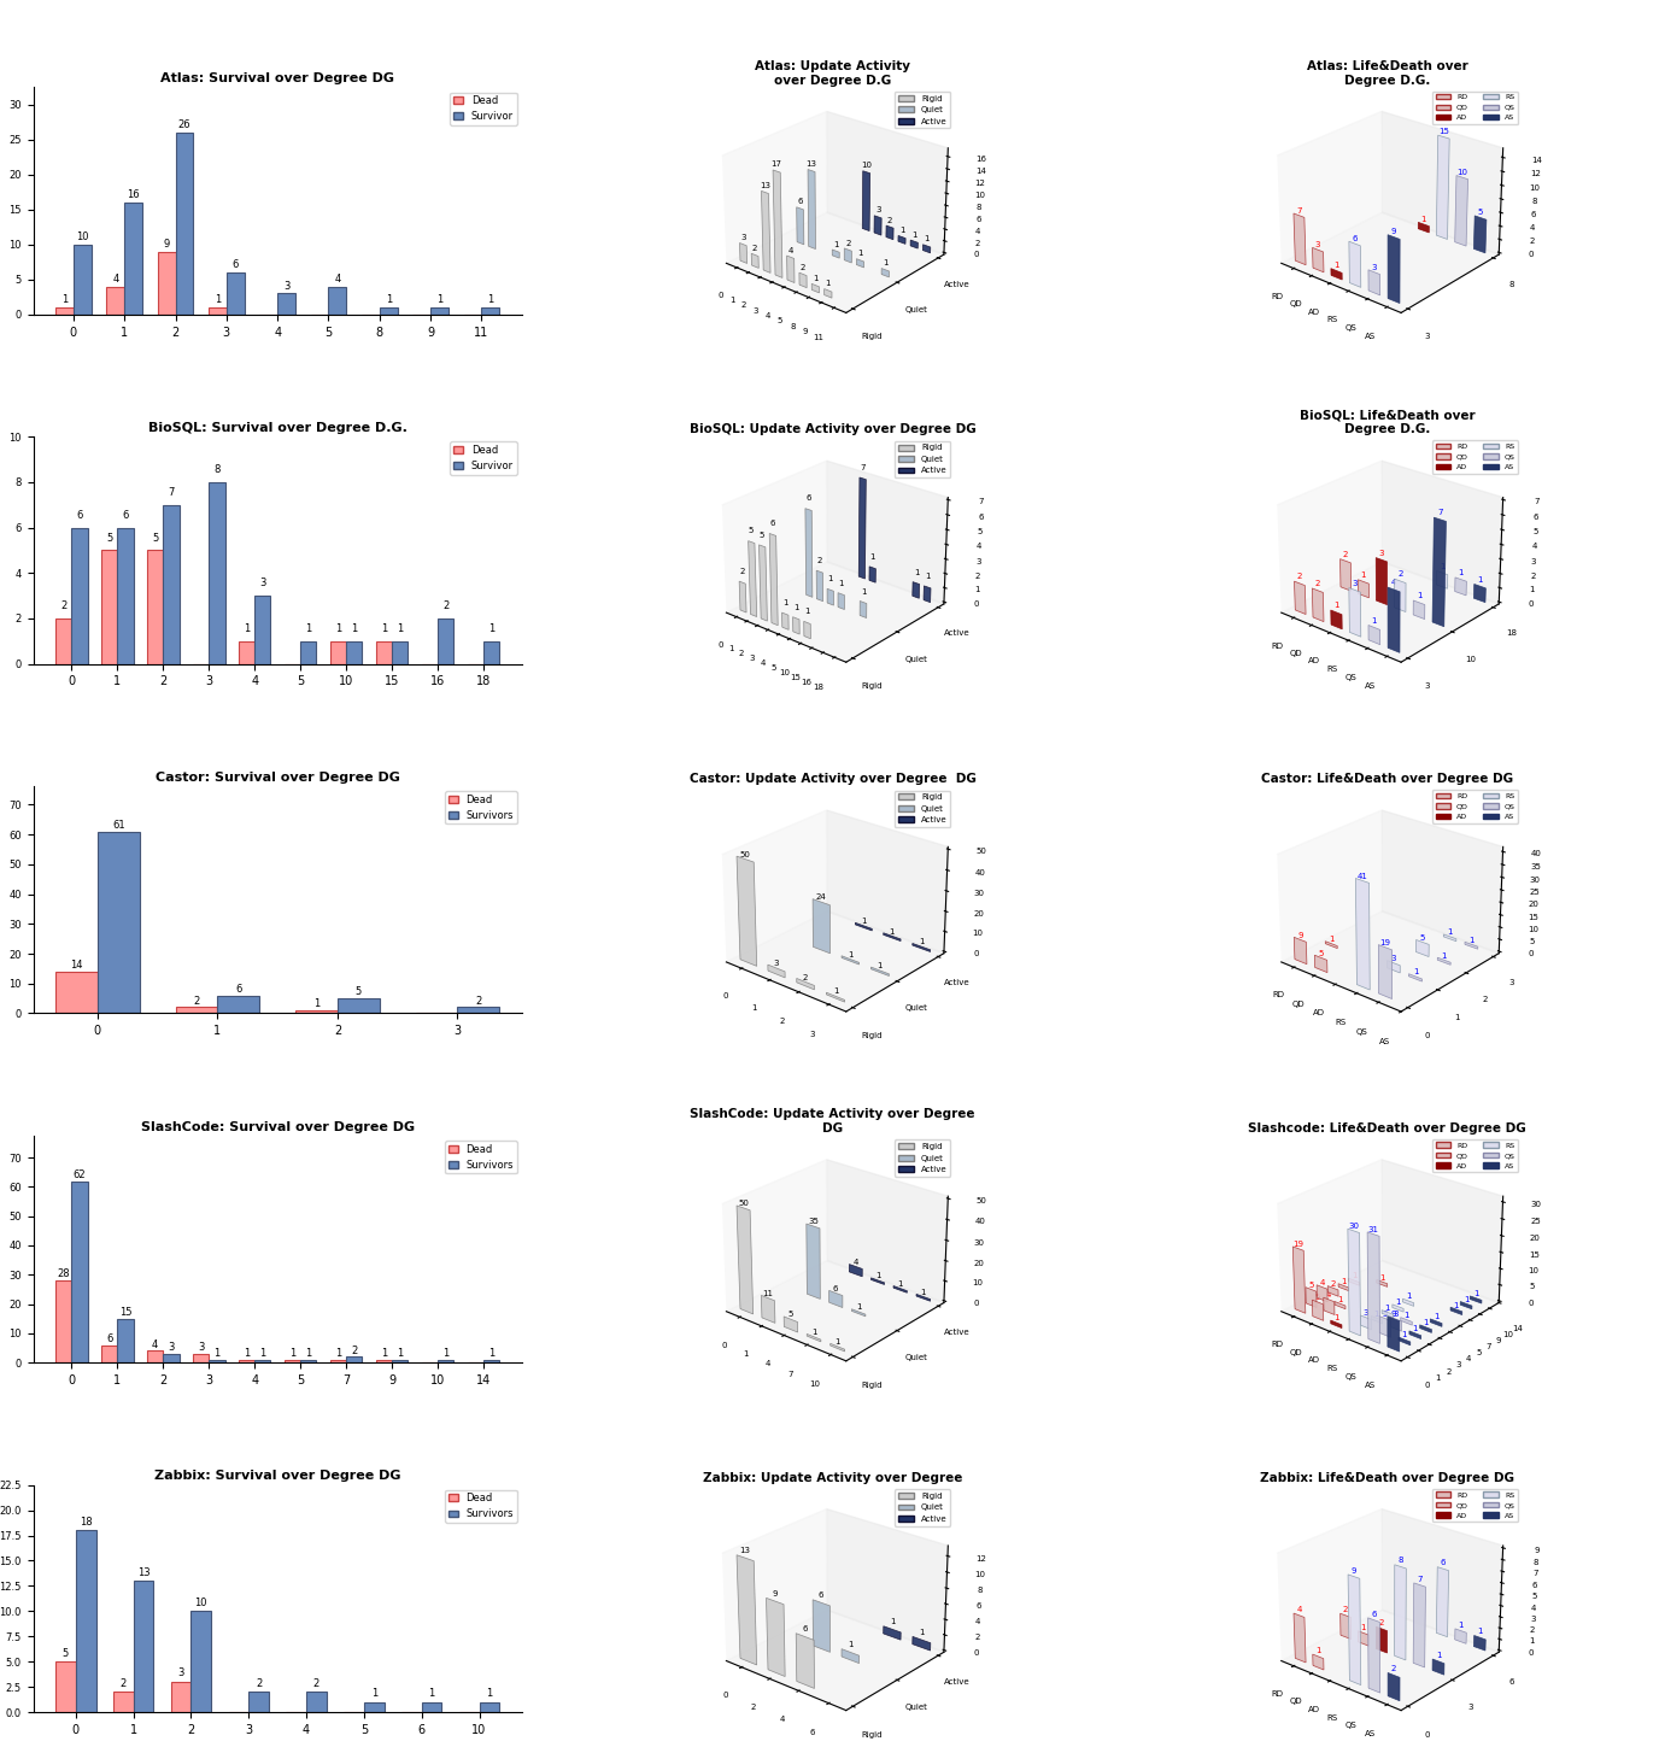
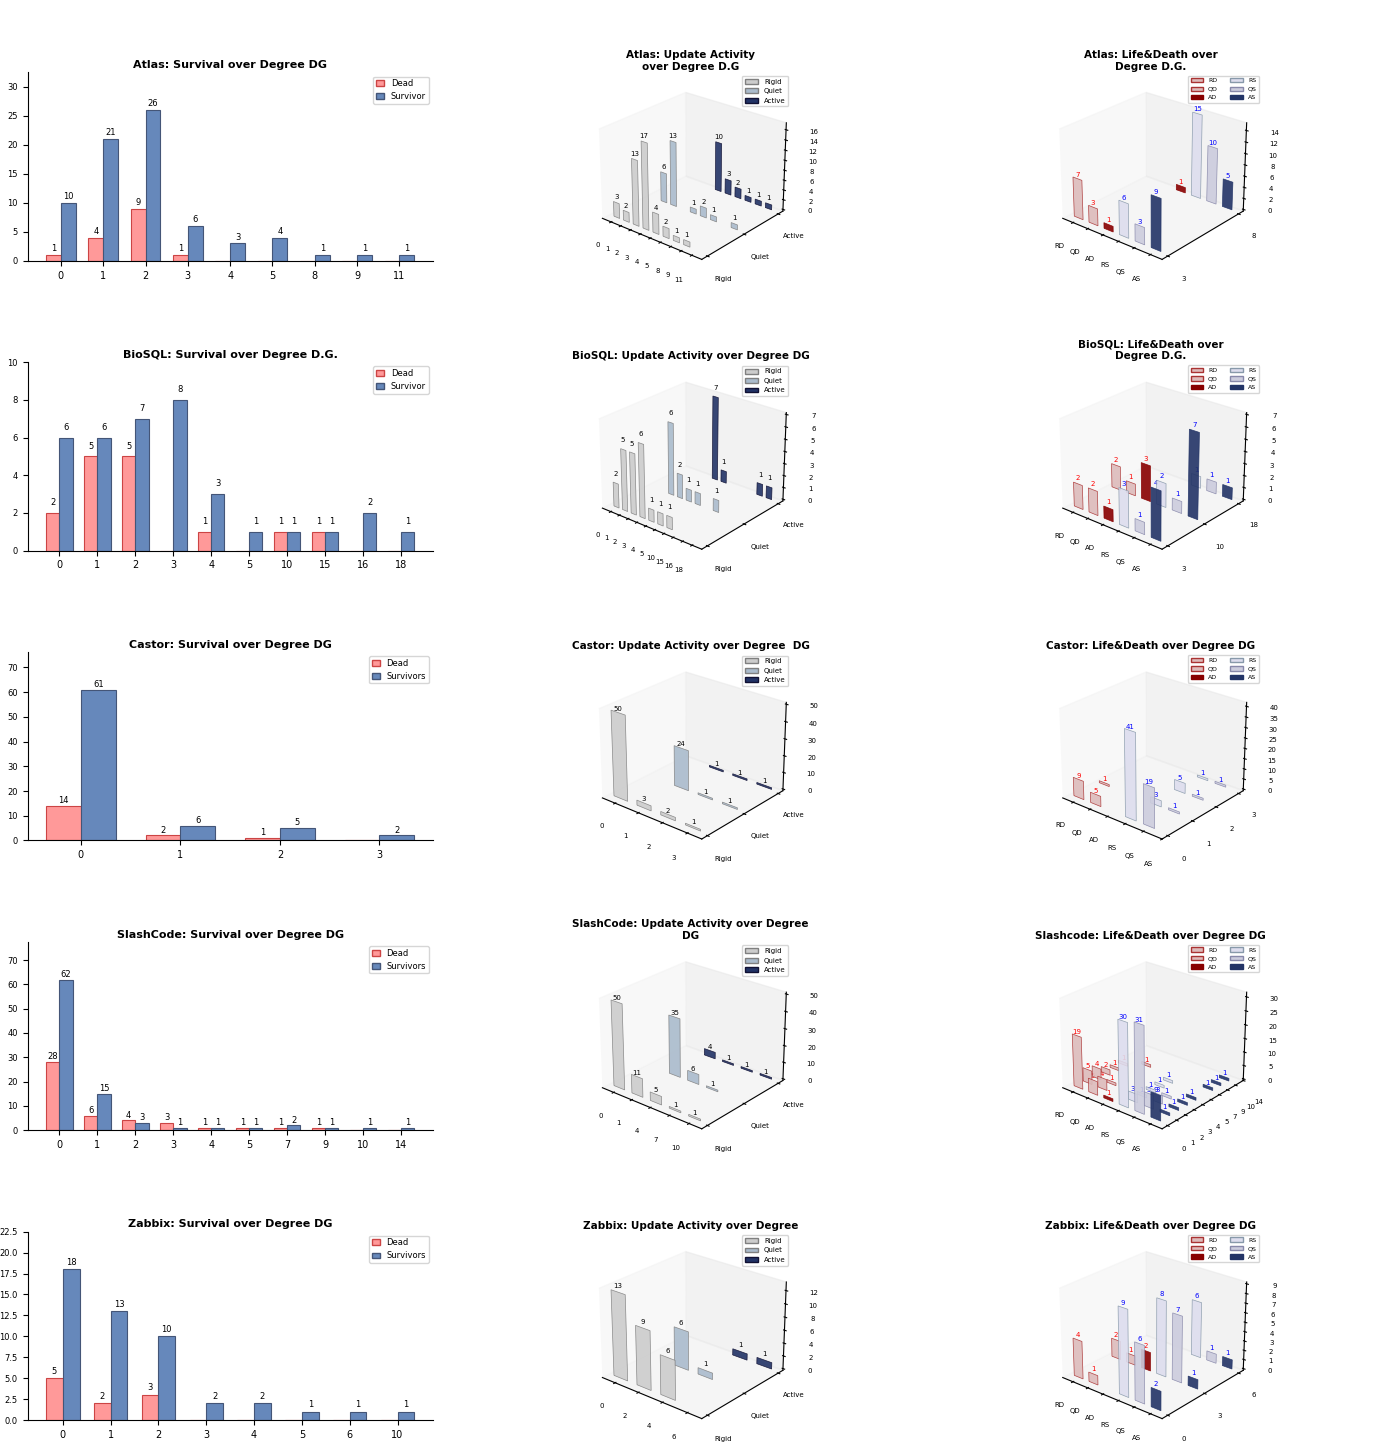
Atlas: Survival over Degree DG/Survivor/1: 16 -> 21
